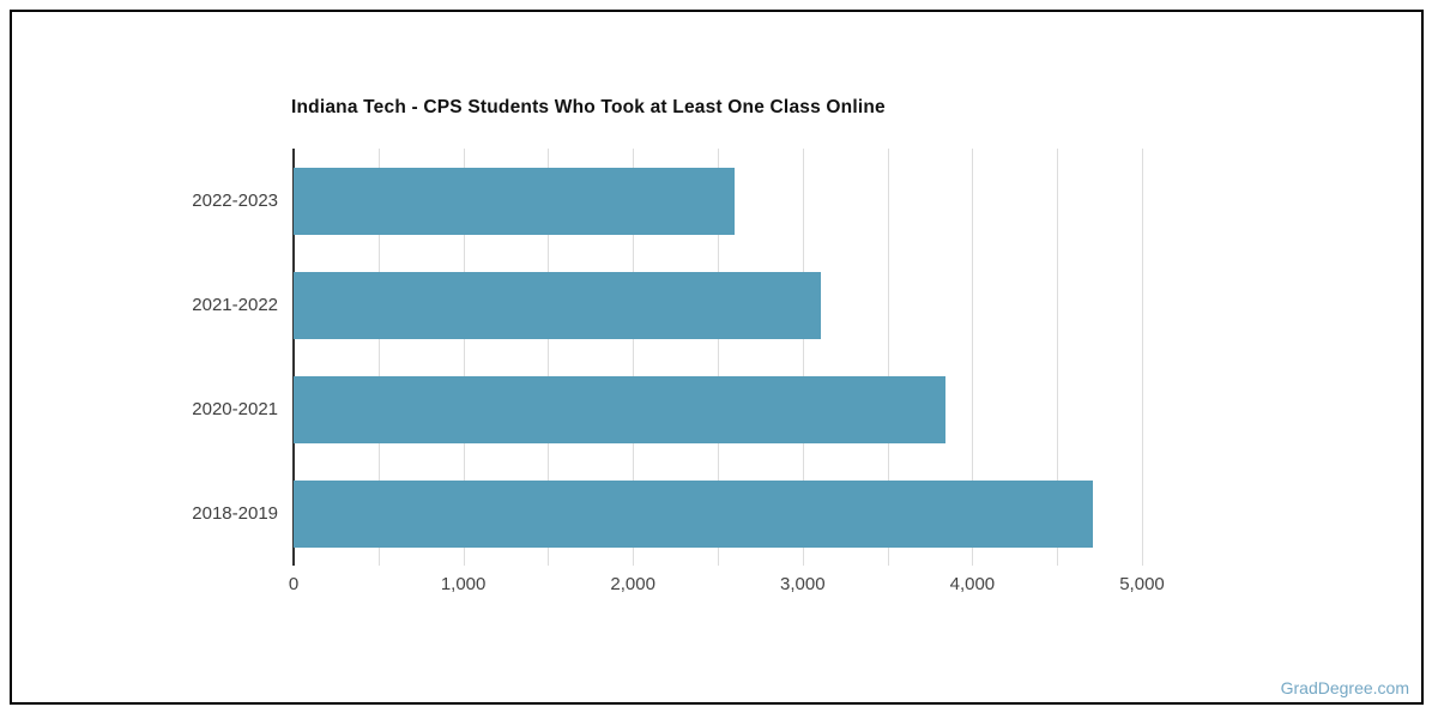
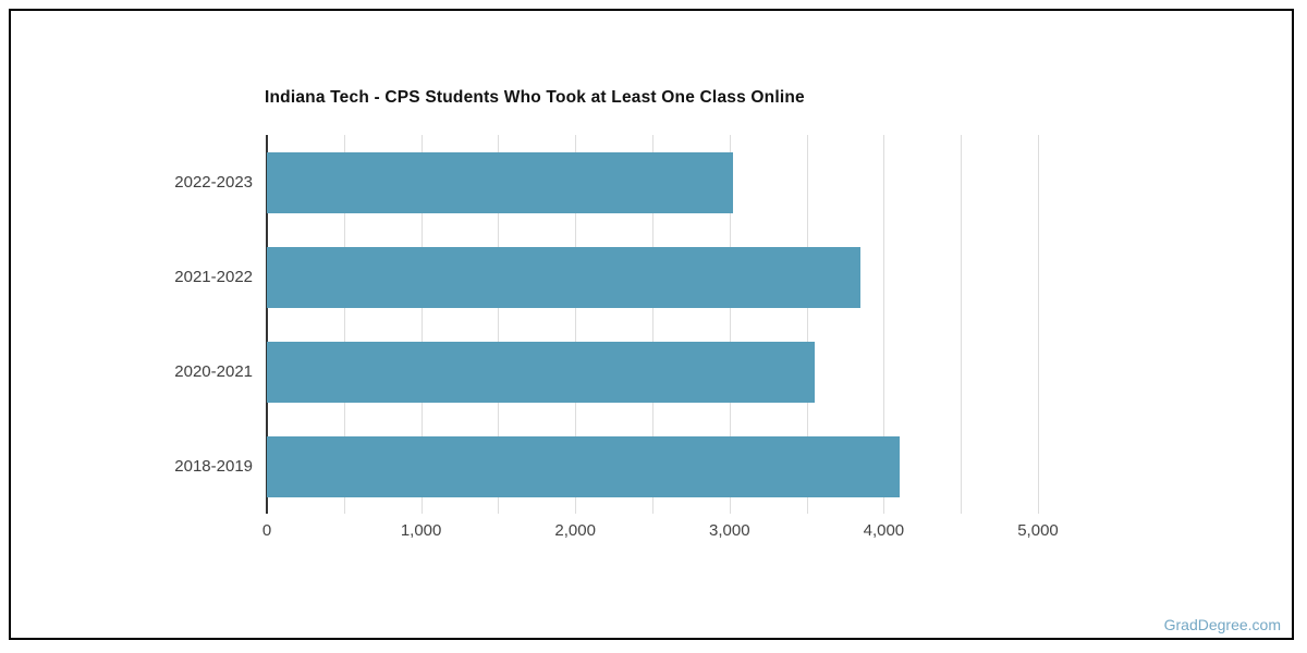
2022-2023: 2600 -> 3020
2021-2022: 3110 -> 3850
2020-2021: 3840 -> 3550
2018-2019: 4710 -> 4100
